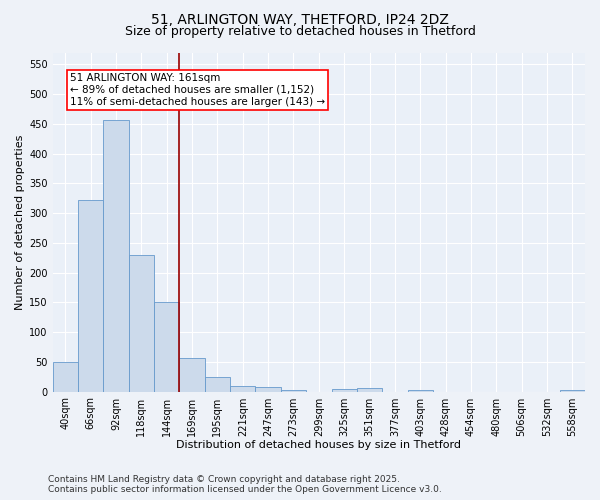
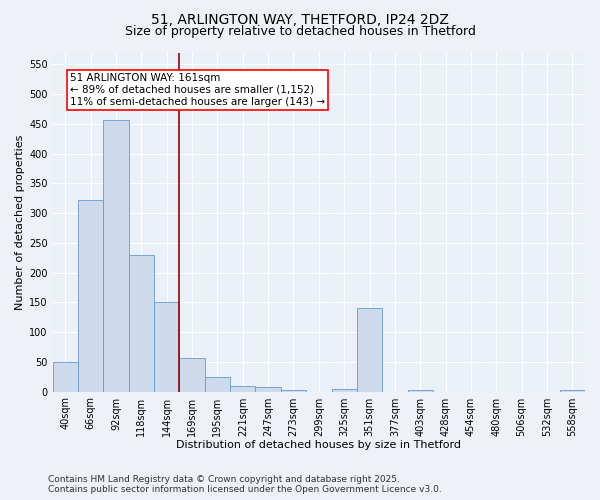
351sqm: 6 -> 140
